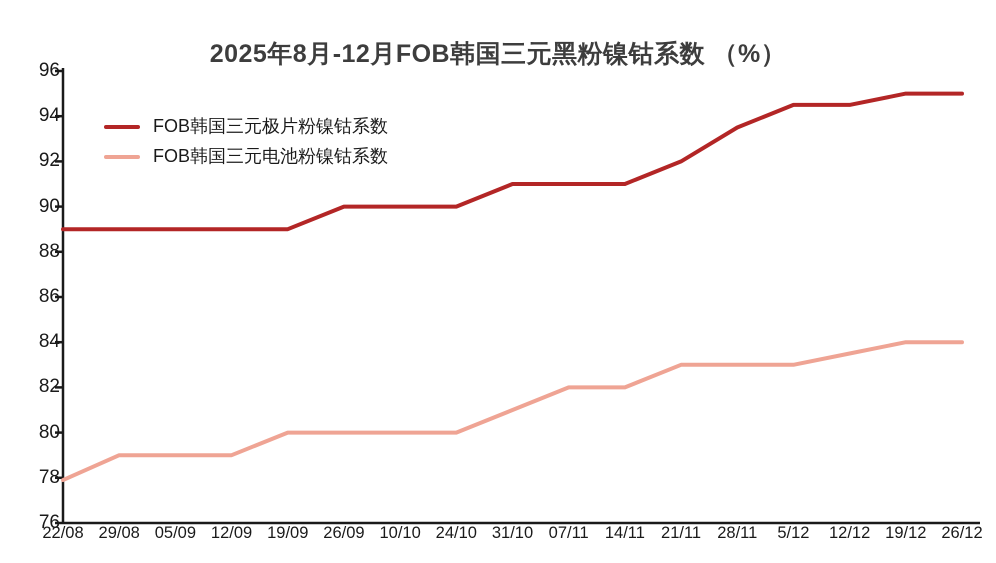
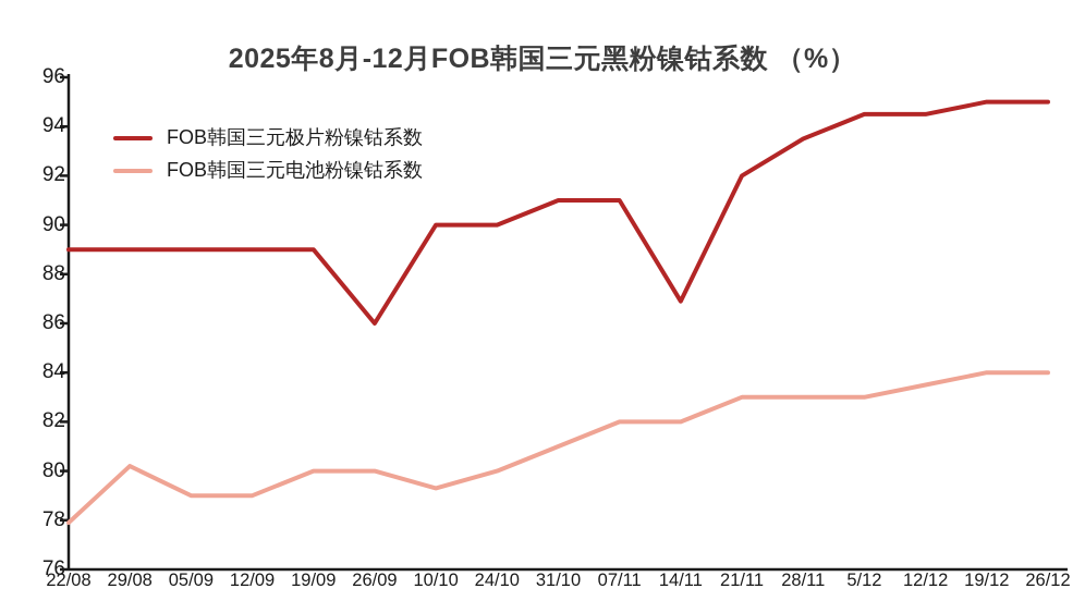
FOB韩国三元电池粉镍钴系数/29/08: 79.0 -> 80.2
FOB韩国三元极片粉镍钴系数/26/09: 90.0 -> 86.0
FOB韩国三元电池粉镍钴系数/10/10: 80.0 -> 79.3
FOB韩国三元极片粉镍钴系数/14/11: 91.0 -> 86.9
